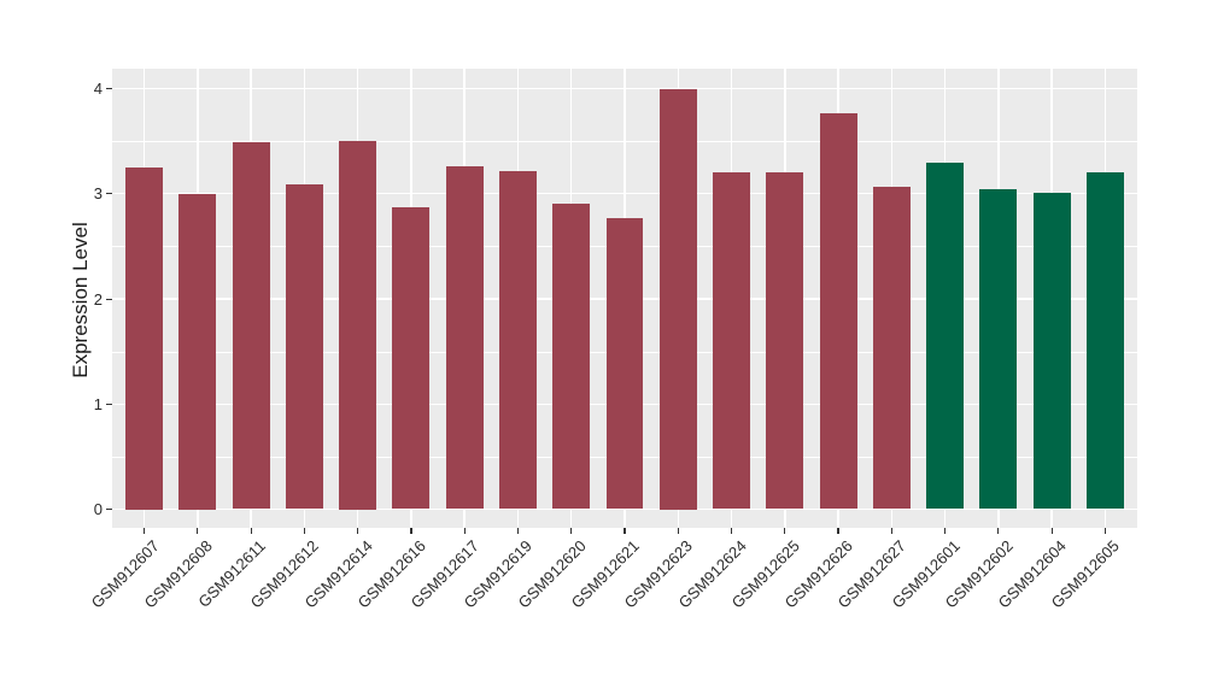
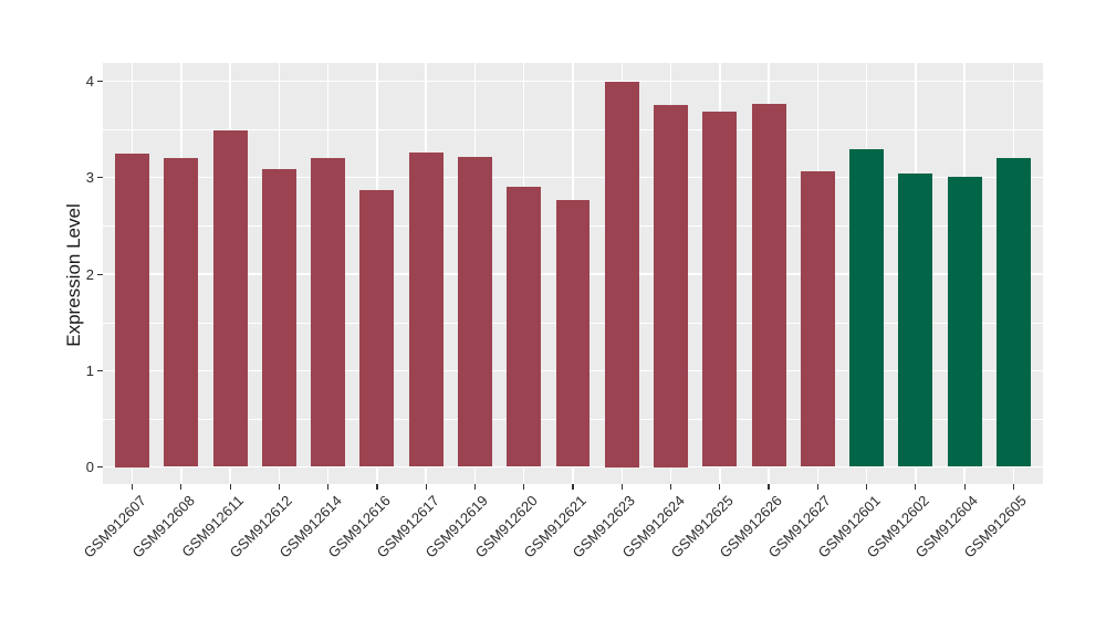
GSM912608: 3.0 -> 3.2
GSM912614: 3.5 -> 3.2
GSM912624: 3.2 -> 3.8
GSM912625: 3.2 -> 3.7
